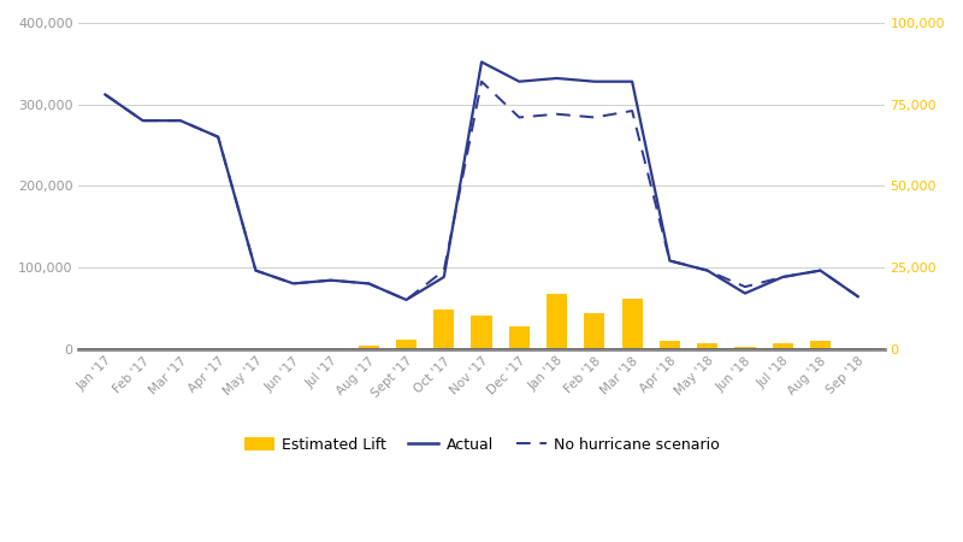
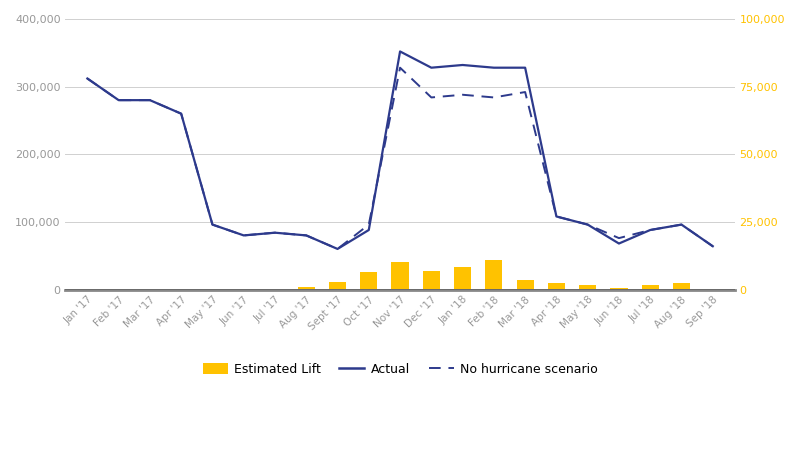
Estimated Lift/Oct '17: 48,000 -> 26,000
Estimated Lift/Jan '18: 68,000 -> 34,000
Estimated Lift/Mar '18: 62,000 -> 14,000
